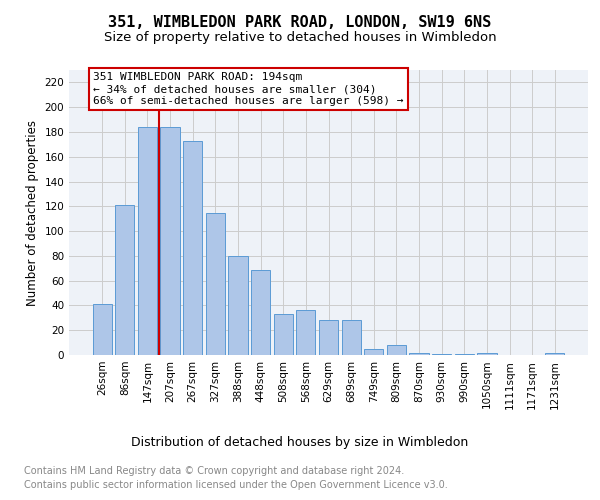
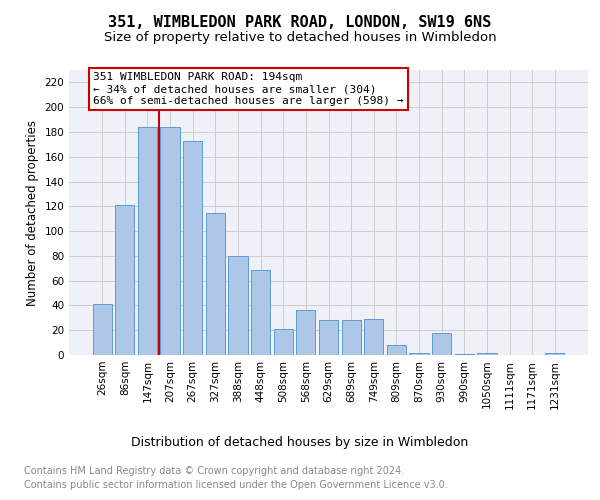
508sqm: 33 -> 21
749sqm: 5 -> 29
930sqm: 1 -> 18
